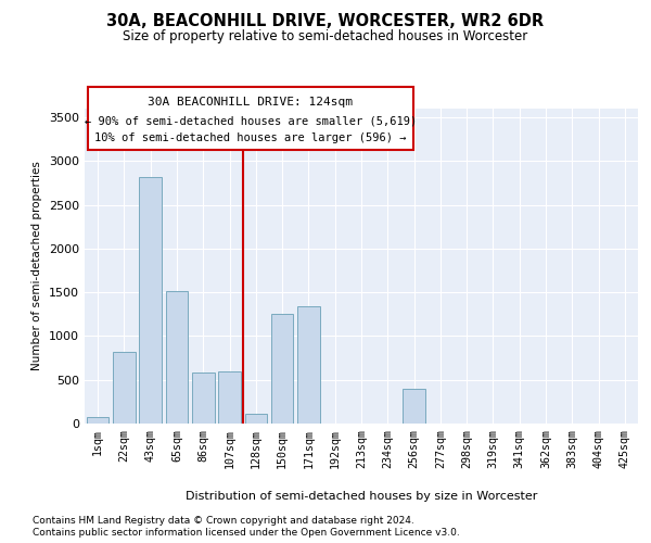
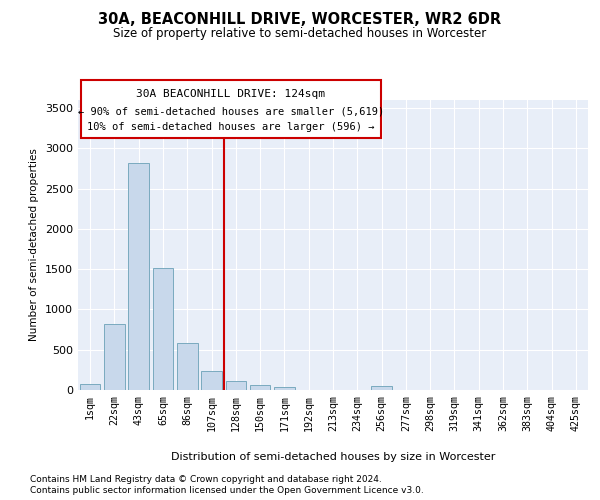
107sqm: 600 -> 240
150sqm: 1260 -> 60
171sqm: 1340 -> 40
256sqm: 400 -> 60
